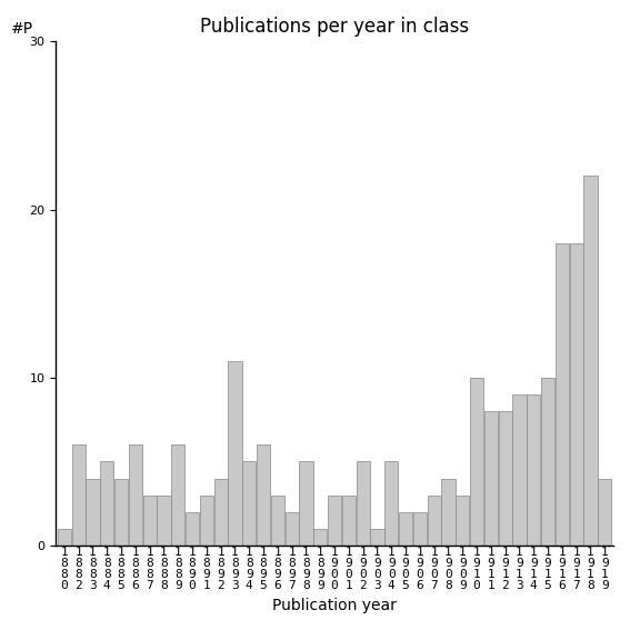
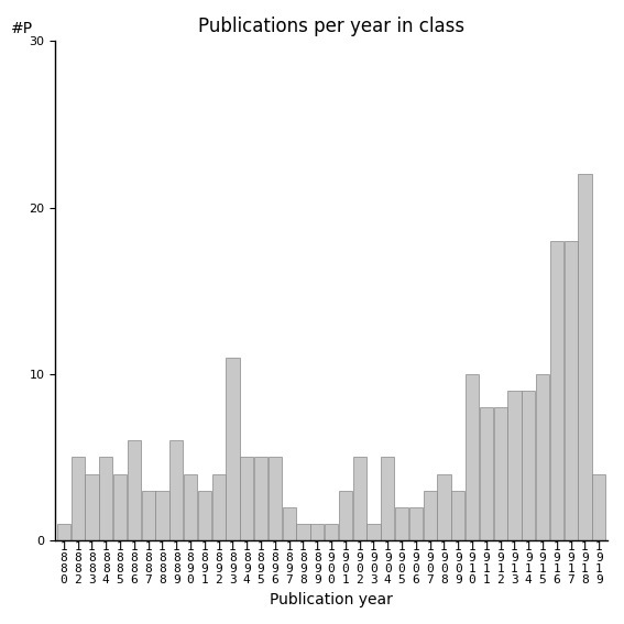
1 8 8 2: 6 -> 5
1 8 9 0: 2 -> 4
1 8 9 5: 6 -> 5
1 8 9 6: 3 -> 5
1 8 9 8: 5 -> 1
1 9 0 0: 3 -> 1
